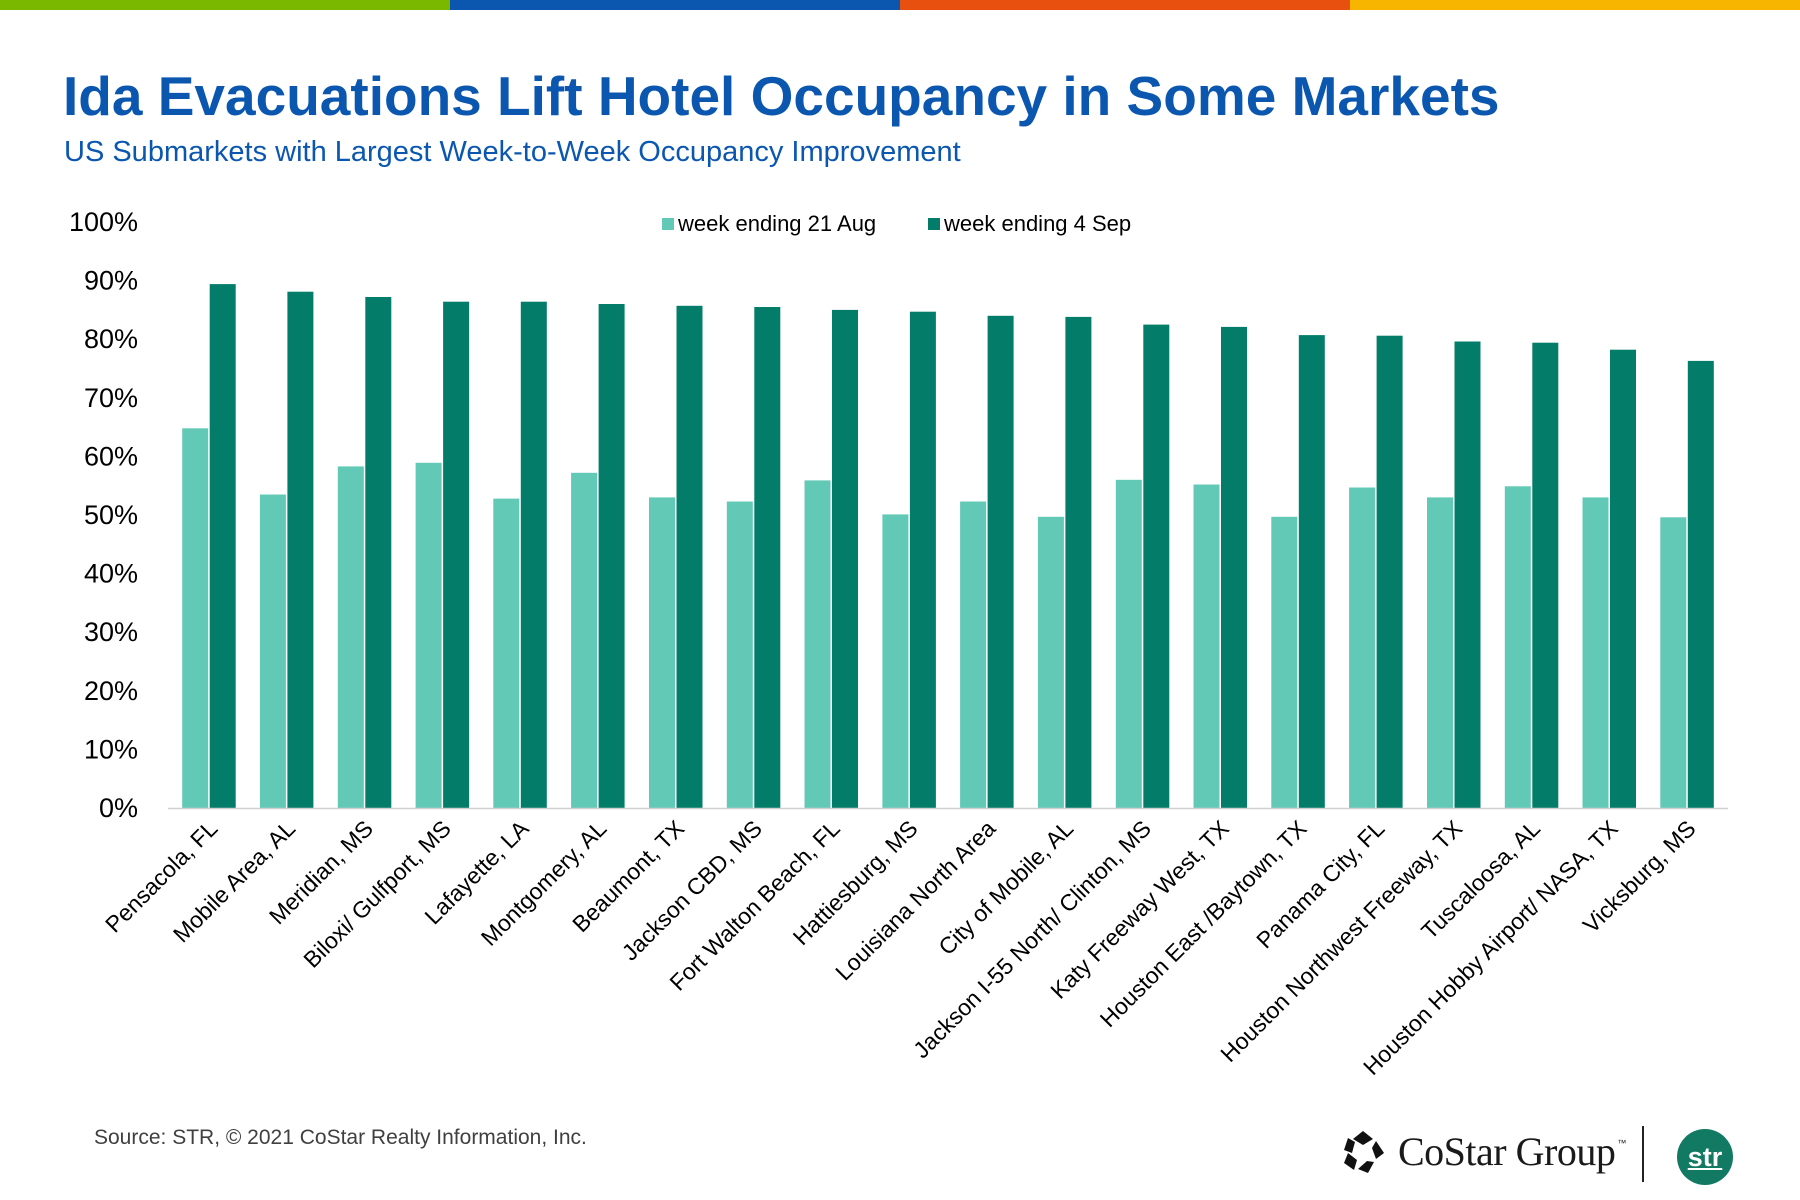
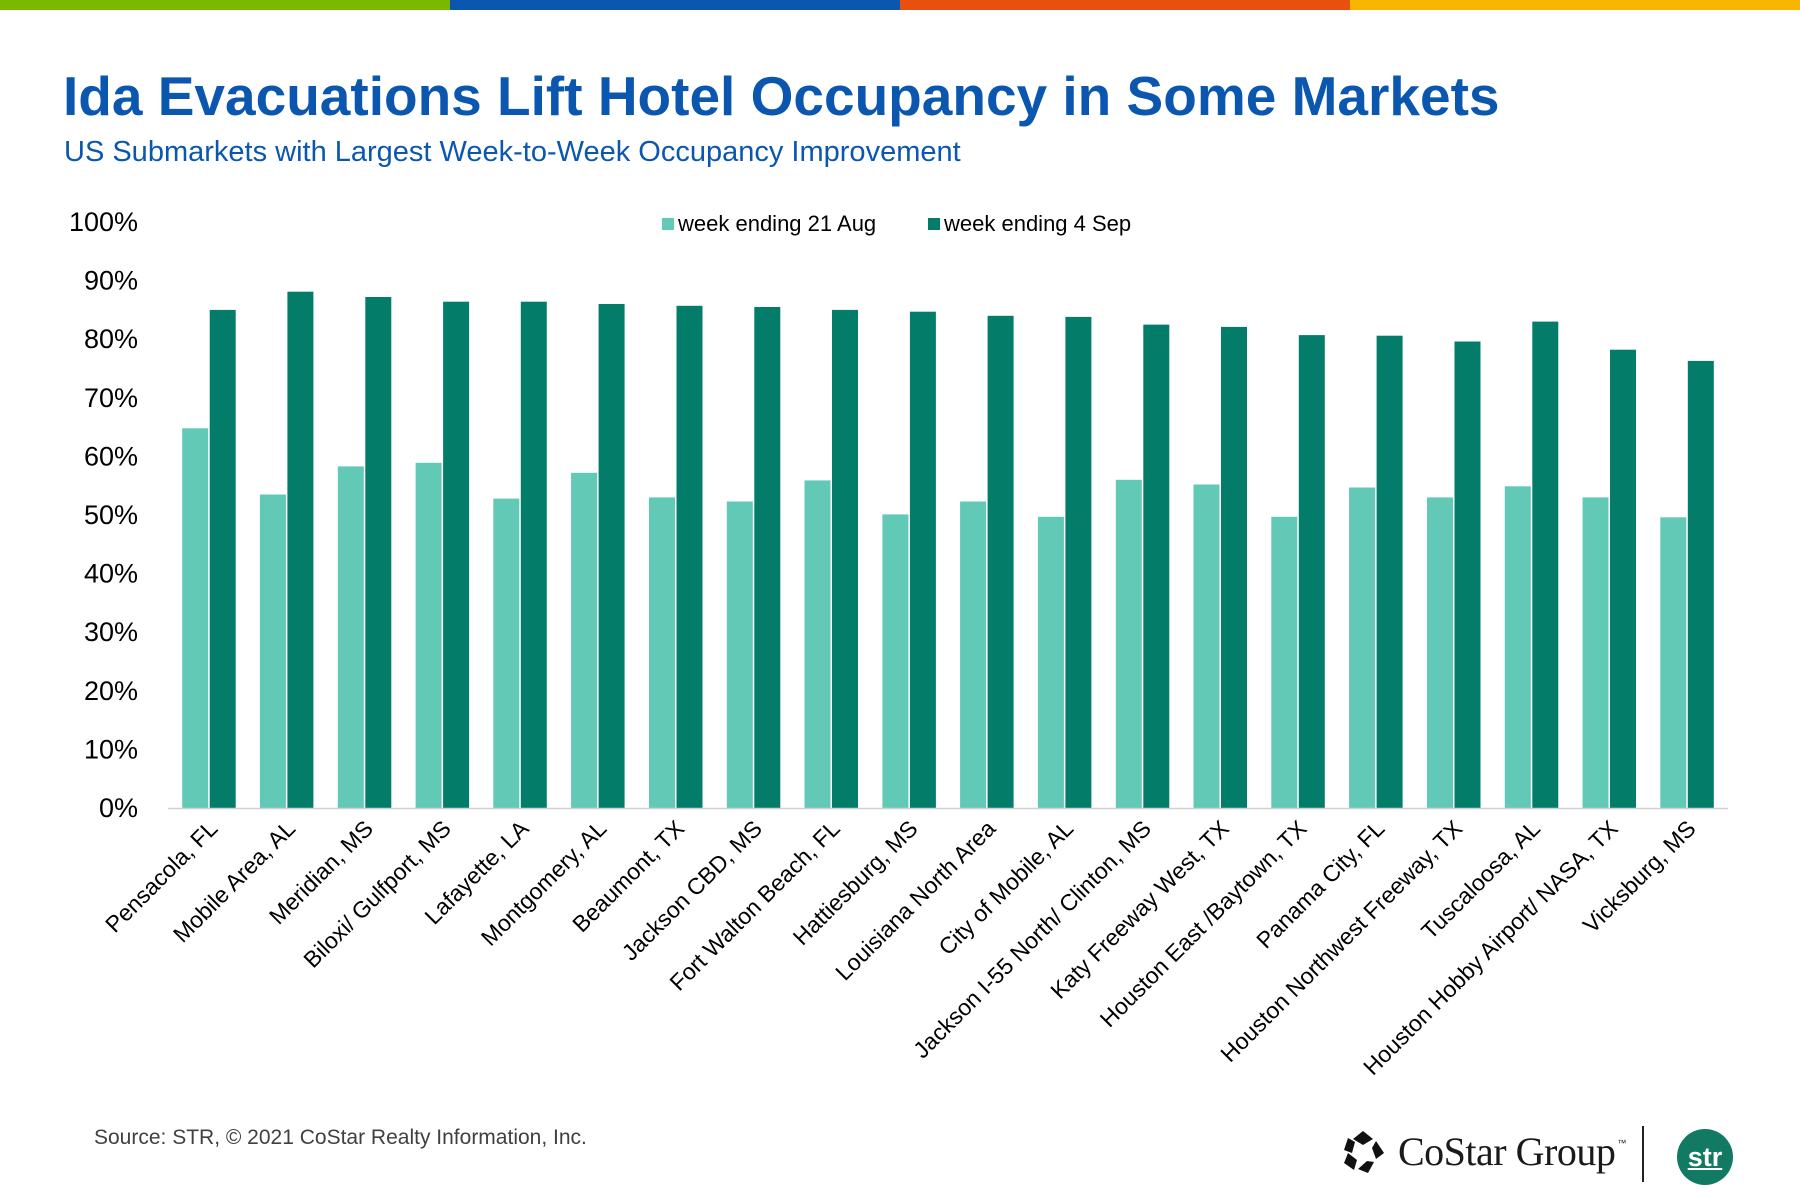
week ending 4 Sep/Pensacola, FL: 89% -> 85%
week ending 4 Sep/Tuscaloosa, AL: 79% -> 83%
